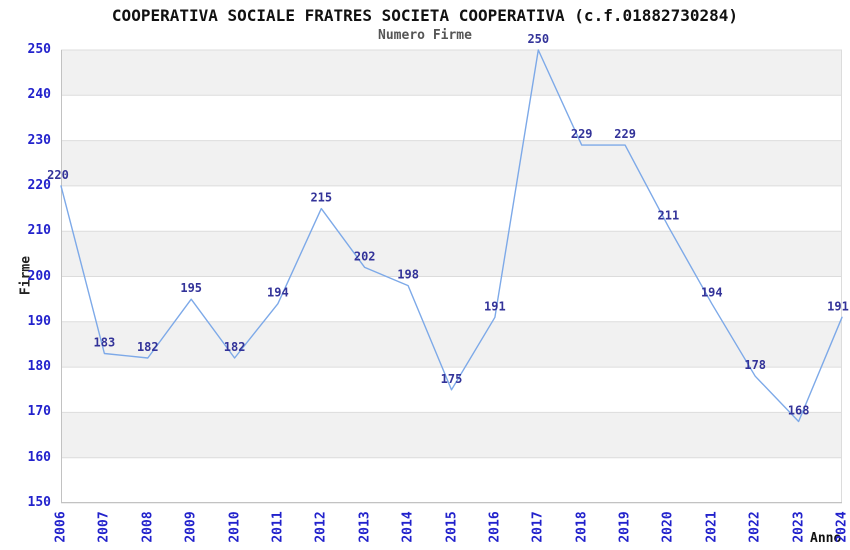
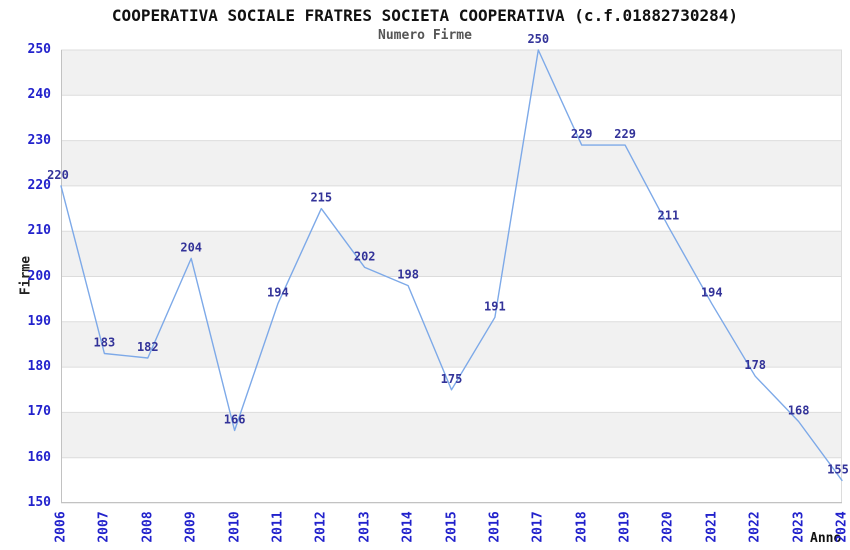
2009: 195 -> 204
2010: 182 -> 166
2024: 191 -> 155
